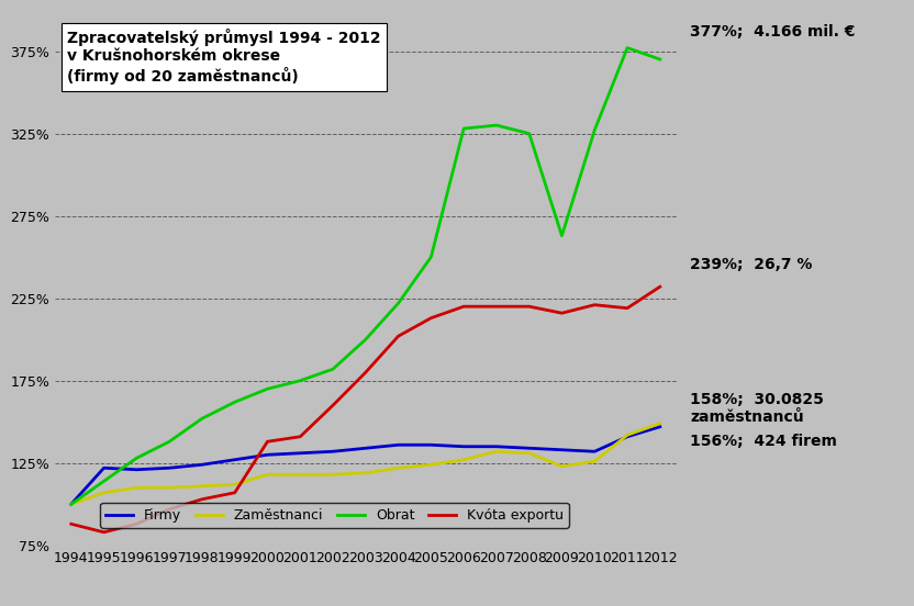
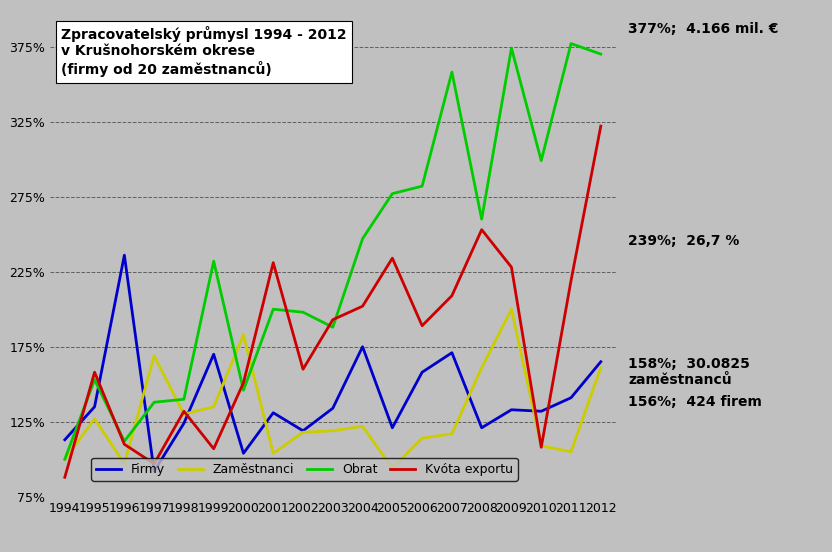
Firmy/1994: 100% -> 113%
Firmy/1995: 122% -> 135%
Zaměstnanci/1995: 107% -> 127%
Obrat/1995: 114% -> 153%
Kvóta exportu/1995: 83% -> 158%
Firmy/1996: 121% -> 236%
Zaměstnanci/1996: 110% -> 97%
Obrat/1996: 128% -> 112%
Kvóta exportu/1996: 88% -> 110%
Firmy/1997: 122% -> 92%
Zaměstnanci/1997: 110% -> 169%
Zaměstnanci/1998: 111% -> 130%
Obrat/1998: 152% -> 140%
Kvóta exportu/1998: 103% -> 132%
Firmy/1999: 127% -> 170%
Zaměstnanci/1999: 112% -> 135%
Obrat/1999: 162% -> 232%
Firmy/2000: 130% -> 104%
Zaměstnanci/2000: 118% -> 183%
Obrat/2000: 170% -> 146%
Kvóta exportu/2000: 138% -> 151%
Zaměstnanci/2001: 118% -> 104%
Obrat/2001: 175% -> 200%
Kvóta exportu/2001: 141% -> 231%
Firmy/2002: 132% -> 119%
Obrat/2002: 182% -> 198%
Obrat/2003: 200% -> 188%
Kvóta exportu/2003: 180% -> 193%
Firmy/2004: 136% -> 175%
Obrat/2004: 222% -> 247%
Firmy/2005: 136% -> 121%
Zaměstnanci/2005: 124% -> 94%
Obrat/2005: 250% -> 277%
Kvóta exportu/2005: 213% -> 234%
Firmy/2006: 135% -> 158%
Zaměstnanci/2006: 127% -> 114%
Obrat/2006: 328% -> 282%
Kvóta exportu/2006: 220% -> 189%
Firmy/2007: 135% -> 171%
Zaměstnanci/2007: 132% -> 117%
Obrat/2007: 330% -> 358%
Kvóta exportu/2007: 220% -> 209%
Firmy/2008: 134% -> 121%
Zaměstnanci/2008: 131% -> 161%
Obrat/2008: 325% -> 260%
Kvóta exportu/2008: 220% -> 253%
Zaměstnanci/2009: 123% -> 200%
Obrat/2009: 263% -> 374%
Kvóta exportu/2009: 216% -> 228%
Zaměstnanci/2010: 126% -> 109%
Obrat/2010: 327% -> 299%
Kvóta exportu/2010: 221% -> 108%
Zaměstnanci/2011: 142% -> 105%
Firmy/2012: 147% -> 165%
Zaměstnanci/2012: 149% -> 161%
Kvóta exportu/2012: 232% -> 322%
